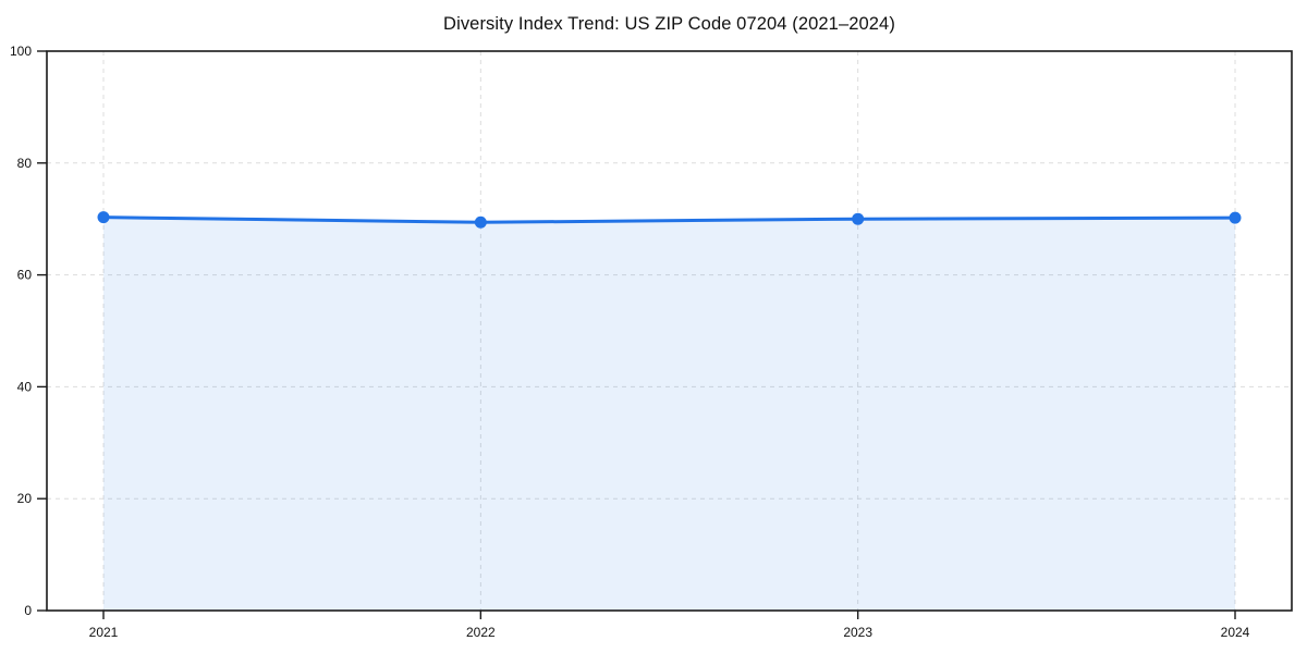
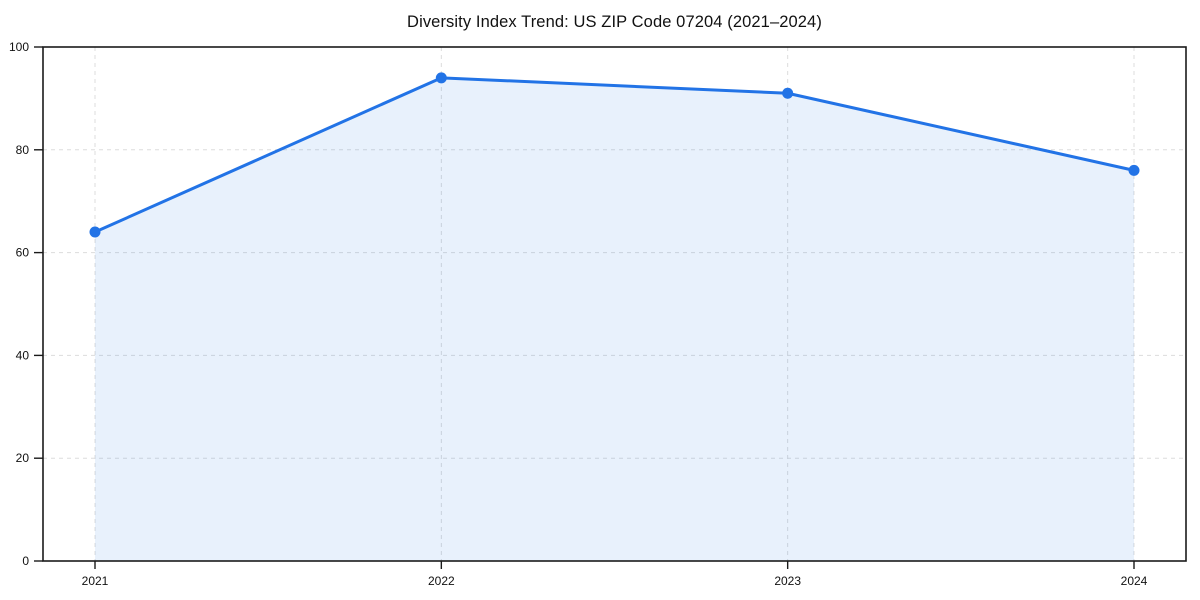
2021: 70 -> 64
2022: 69 -> 94
2023: 70 -> 91
2024: 70 -> 76
